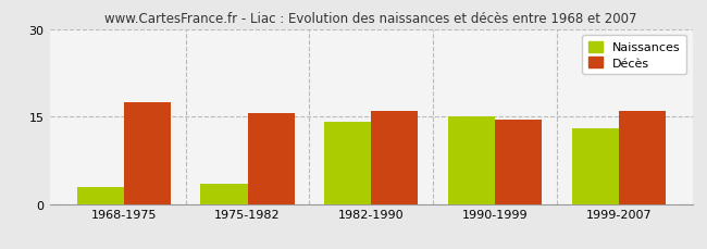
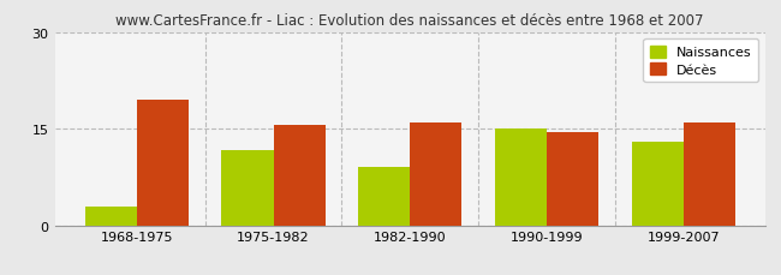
Décès/1968-1975: 17.5 -> 19.4
Naissances/1975-1982: 3.5 -> 11.6
Naissances/1982-1990: 14.0 -> 9.0
